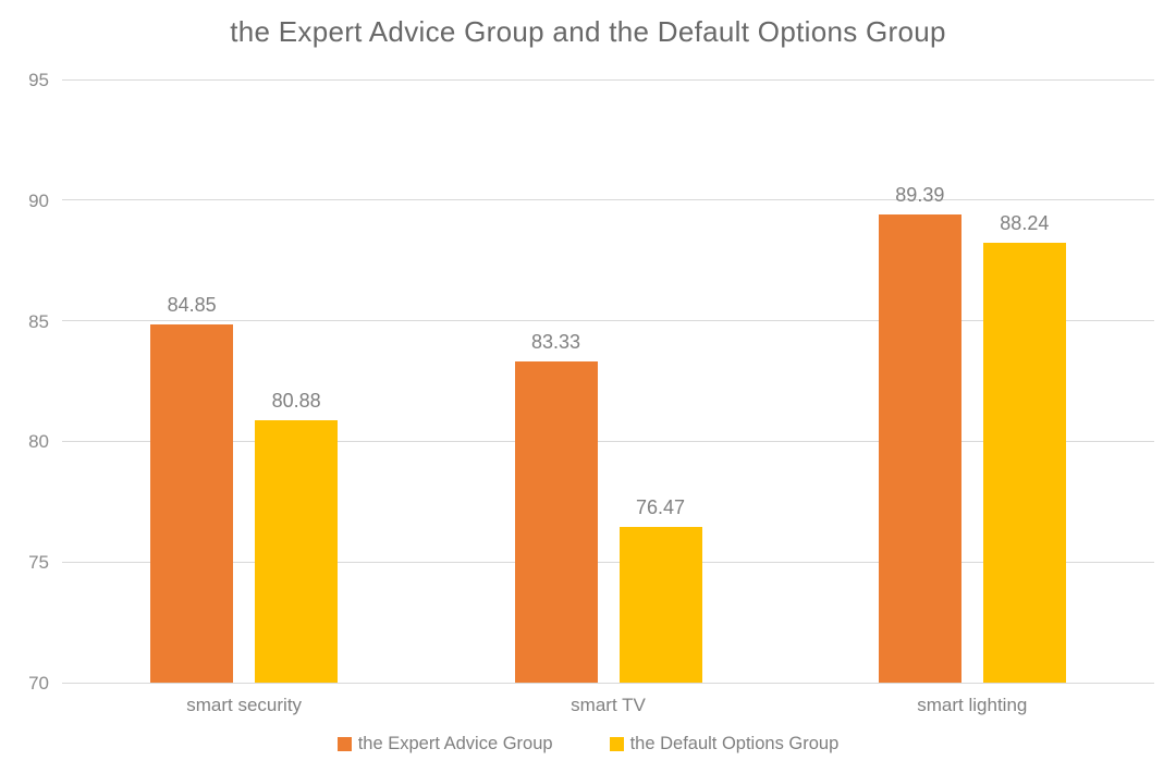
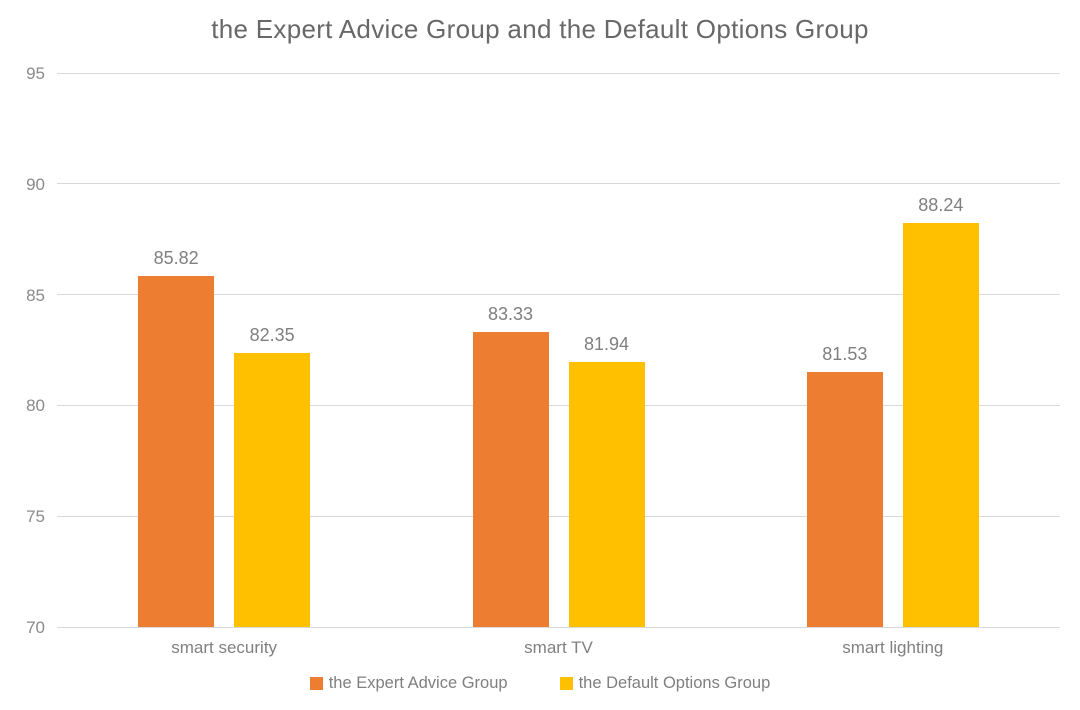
the Expert Advice Group/smart security: 84.85 -> 85.82
the Default Options Group/smart security: 80.88 -> 82.35
the Default Options Group/smart TV: 76.47 -> 81.94
the Expert Advice Group/smart lighting: 89.39 -> 81.53
